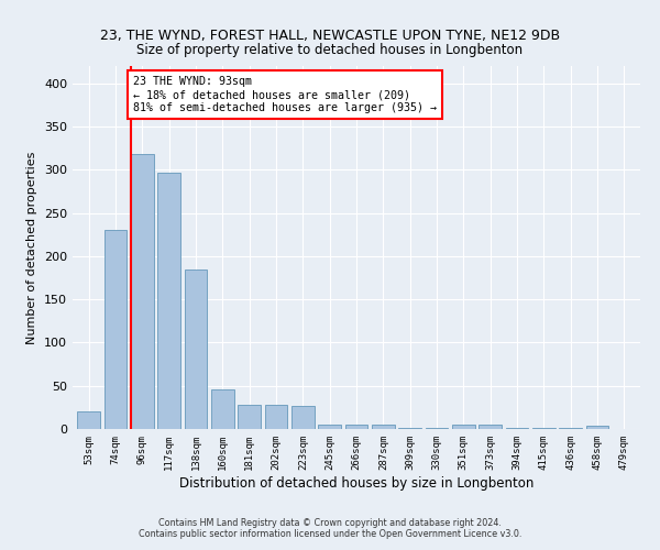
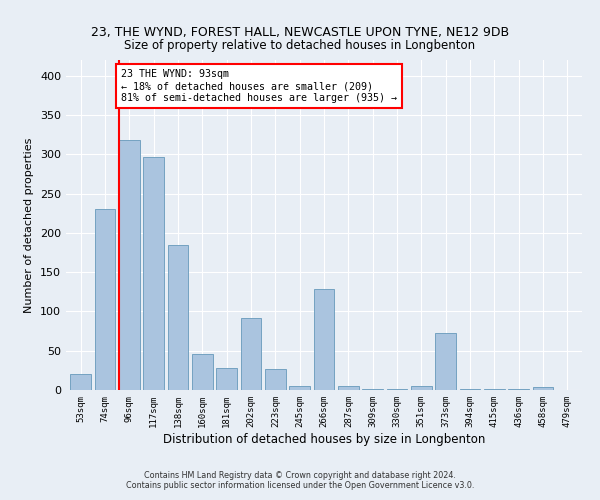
202sqm: 28 -> 92
266sqm: 5 -> 128
373sqm: 5 -> 72
